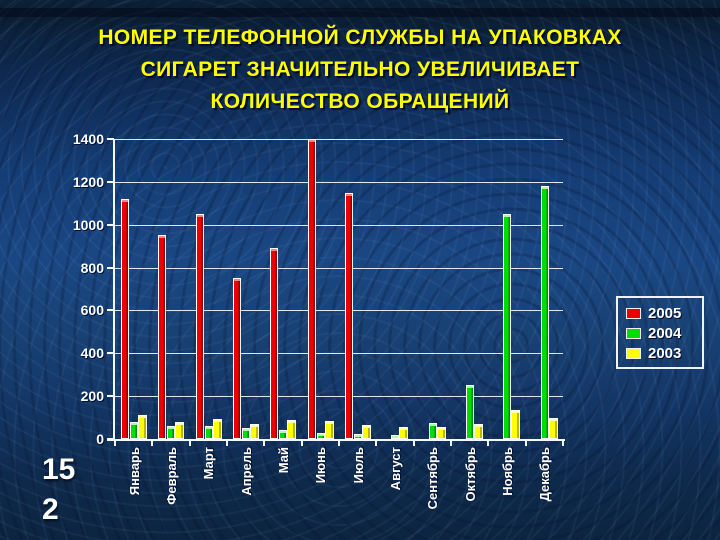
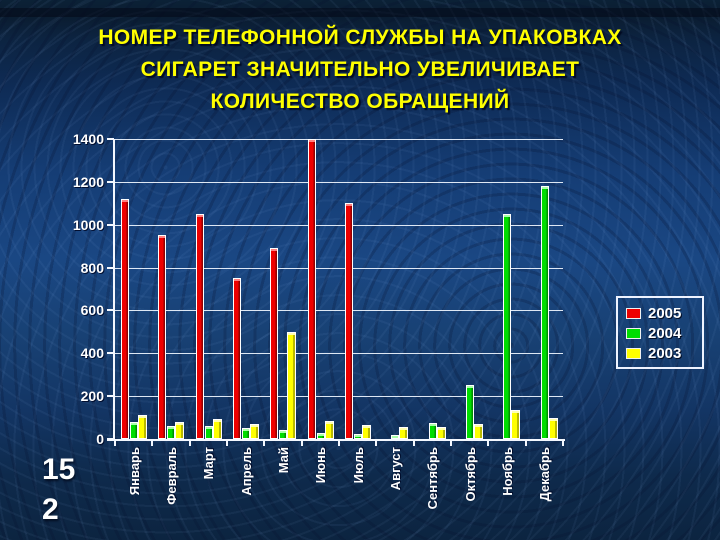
2003/Май: 90 -> 500
2005/Июль: 1150 -> 1100
